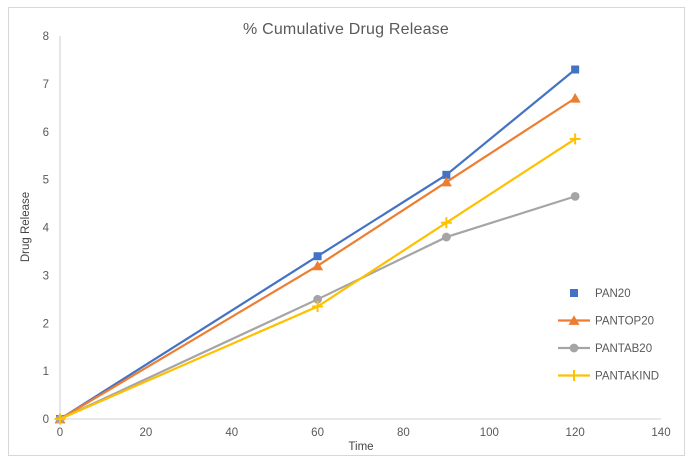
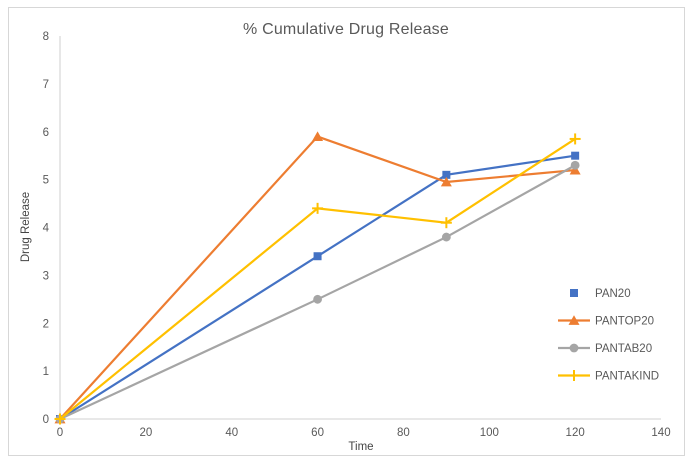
PANTOP20/60: 3.2 -> 5.9
PANTAKIND/60: 2.4 -> 4.4
PAN20/120: 7.3 -> 5.5
PANTOP20/120: 6.7 -> 5.2
PANTAB20/120: 4.7 -> 5.3
